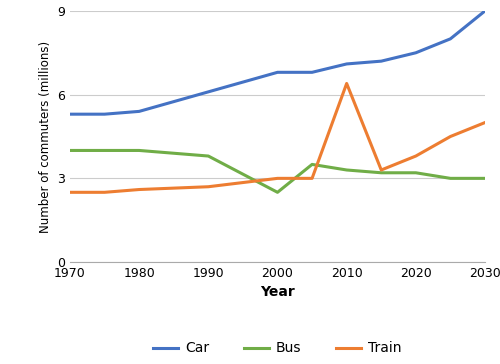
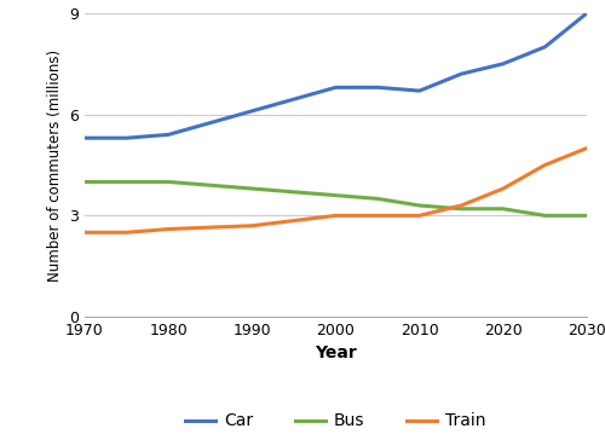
Bus/2000: 2.5 -> 3.6
Car/2010: 7.1 -> 6.7
Train/2010: 6.4 -> 3.0
